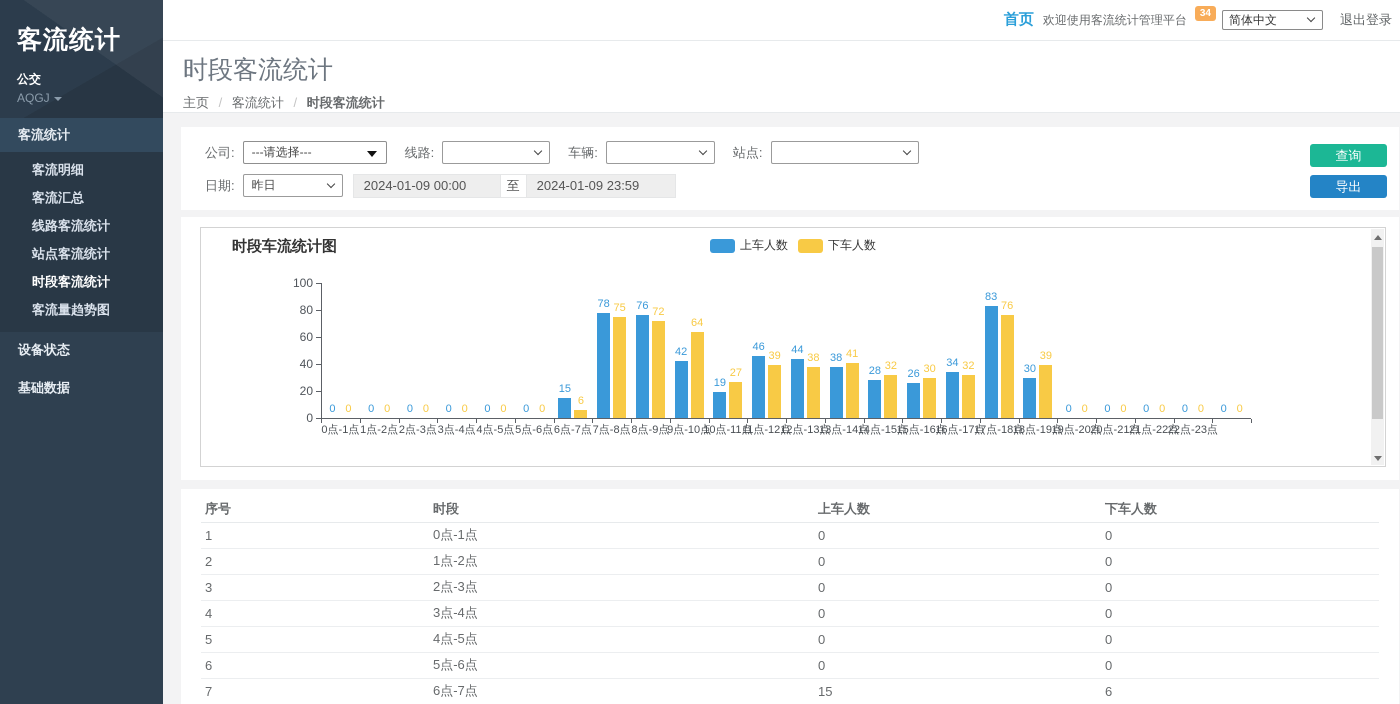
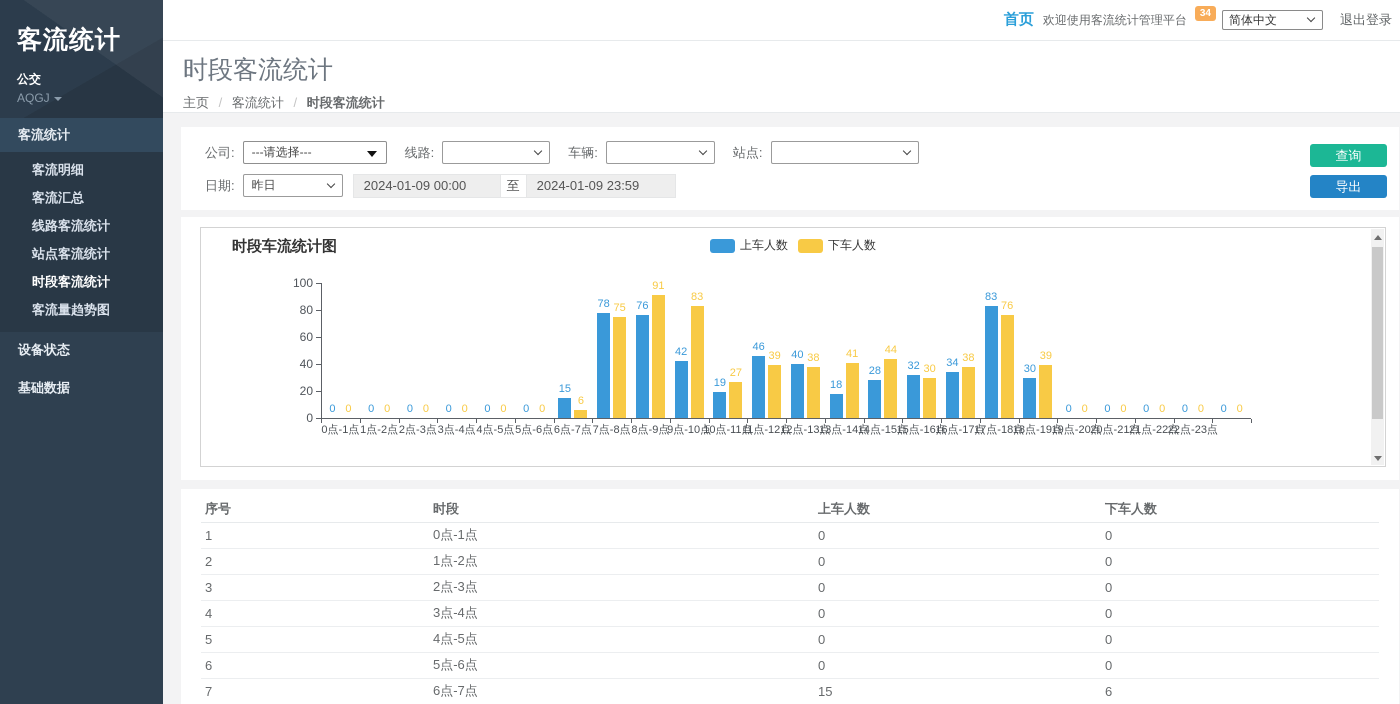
下车人数/8点-9点: 72 -> 91
下车人数/9点-10点: 64 -> 83
上车人数/12点-13点: 44 -> 40
上车人数/13点-14点: 38 -> 18
下车人数/14点-15点: 32 -> 44
上车人数/15点-16点: 26 -> 32
下车人数/16点-17点: 32 -> 38
